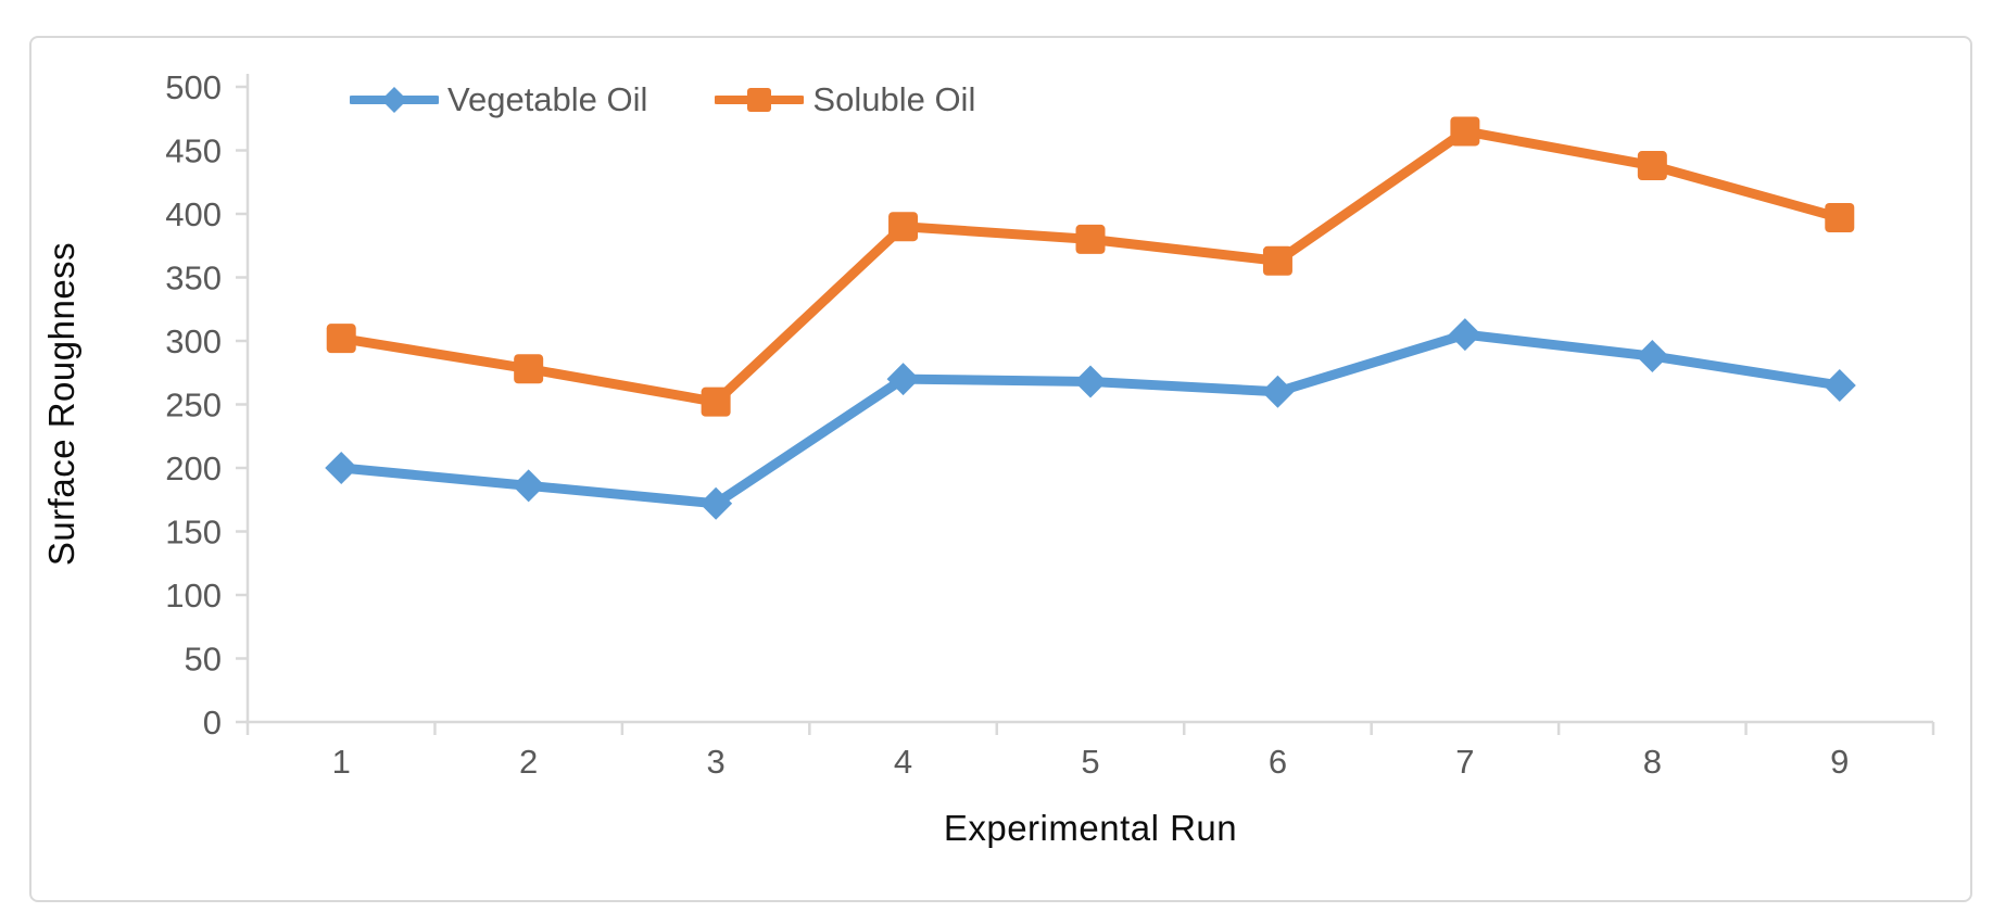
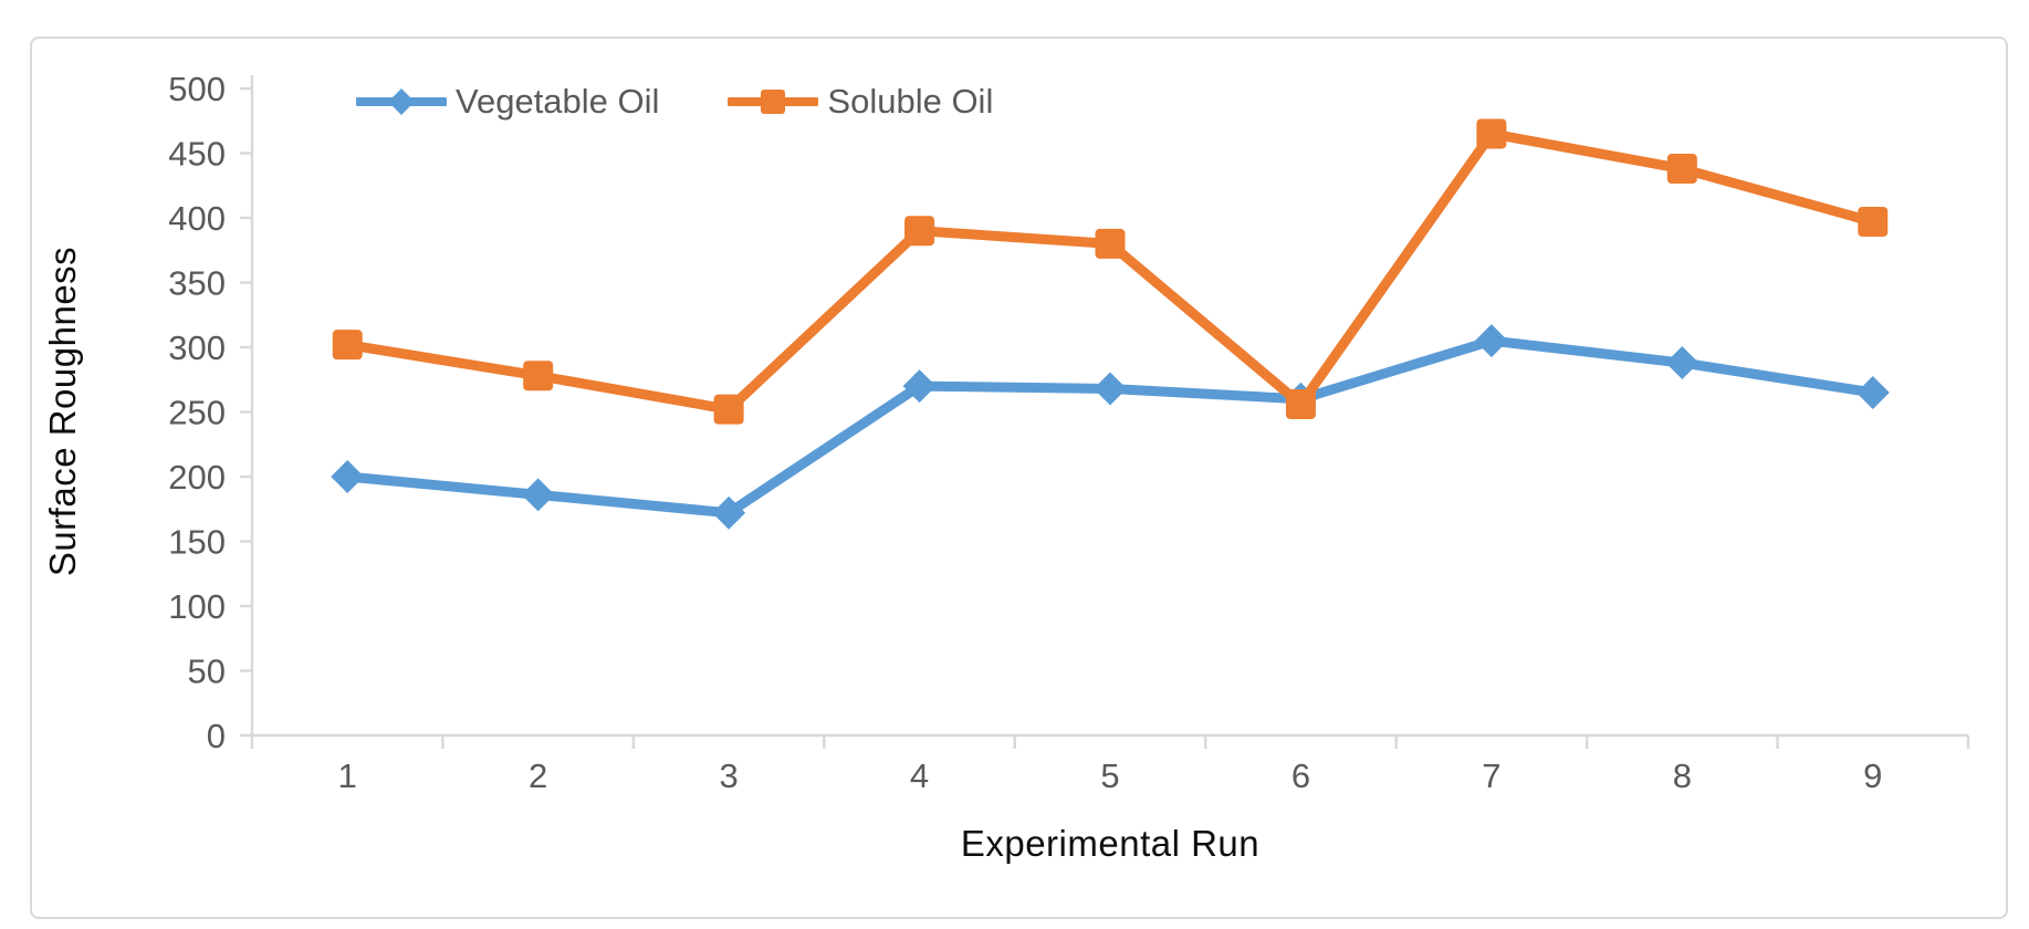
Soluble Oil/6: 363 -> 256
